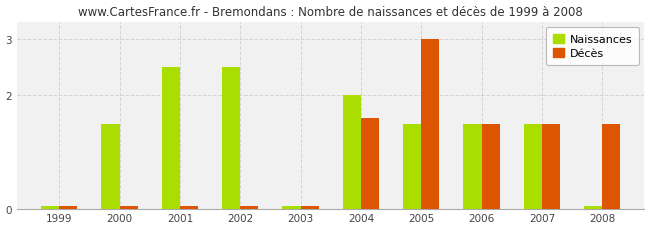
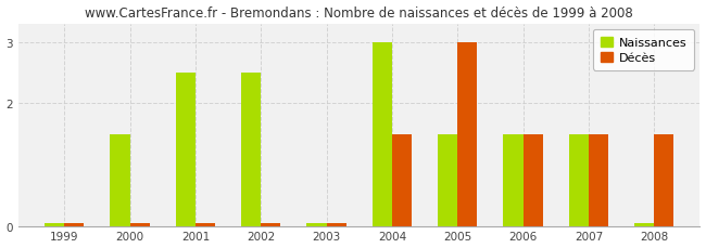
Naissances/2004: 2.00 -> 3.00
Décès/2004: 1.60 -> 1.50
